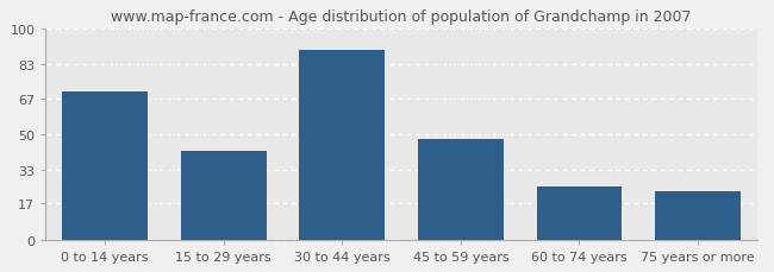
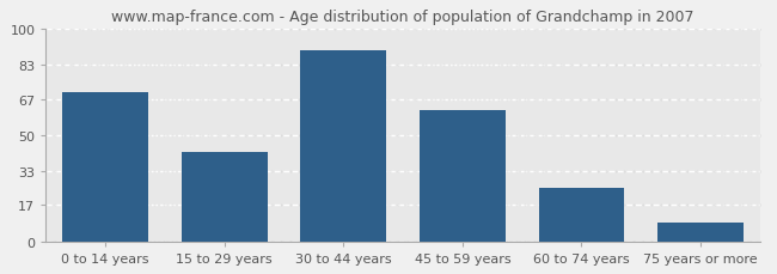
45 to 59 years: 48 -> 62
75 years or more: 23 -> 9
